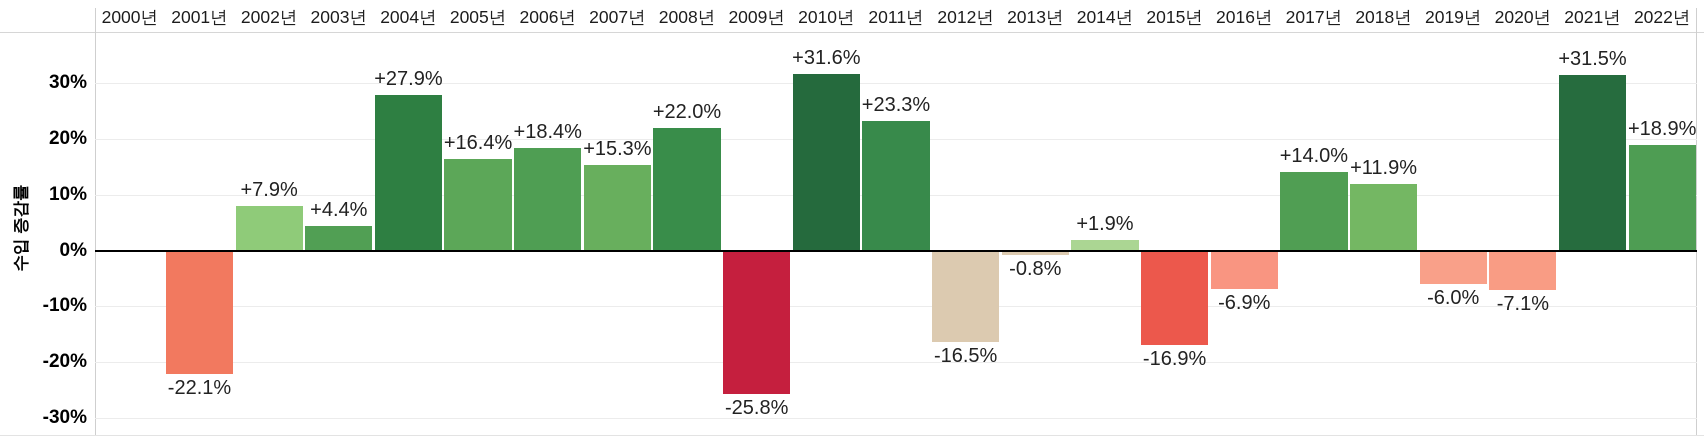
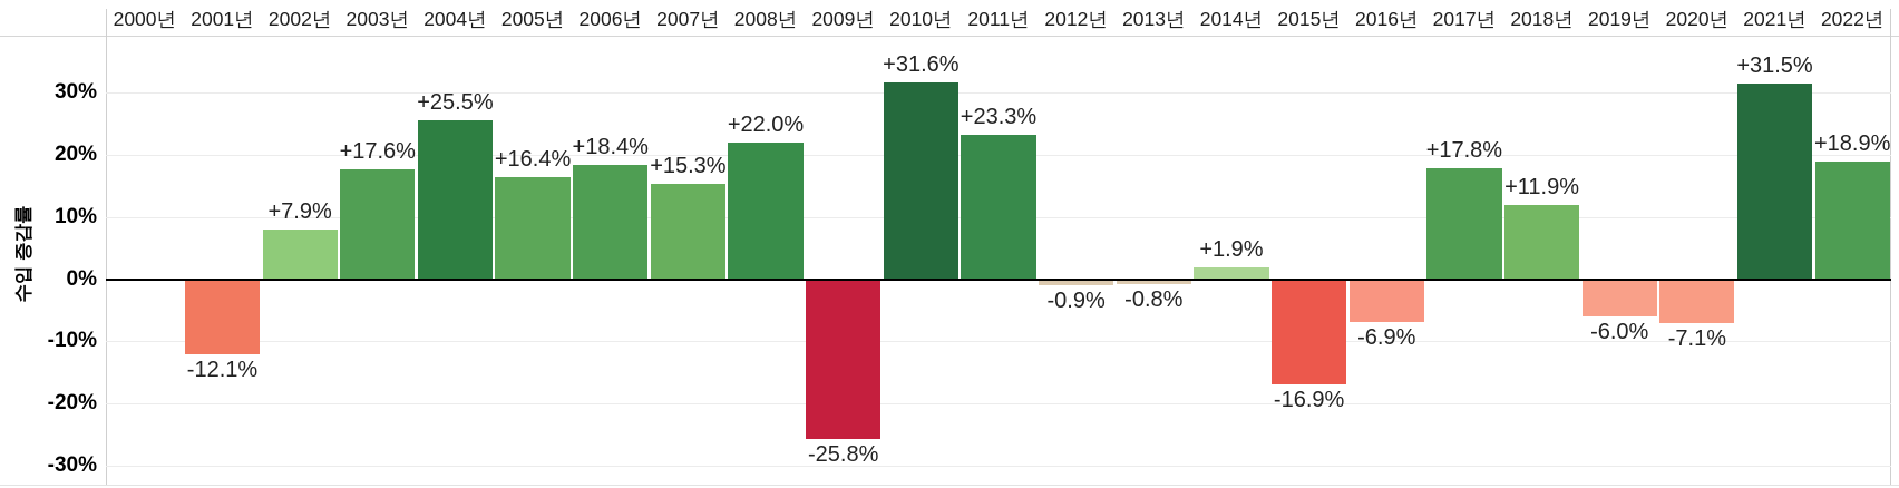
2001년: -22.1% -> -12.1%
2003년: +4.4% -> +17.6%
2004년: +27.9% -> +25.5%
2012년: -16.5% -> -0.9%
2017년: +14.0% -> +17.8%
